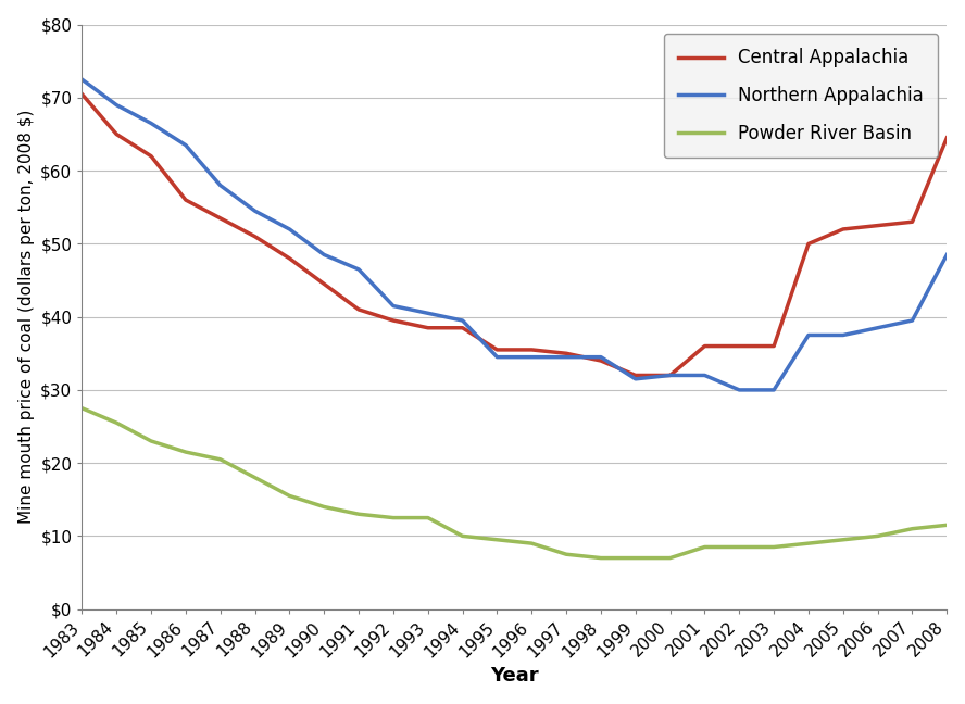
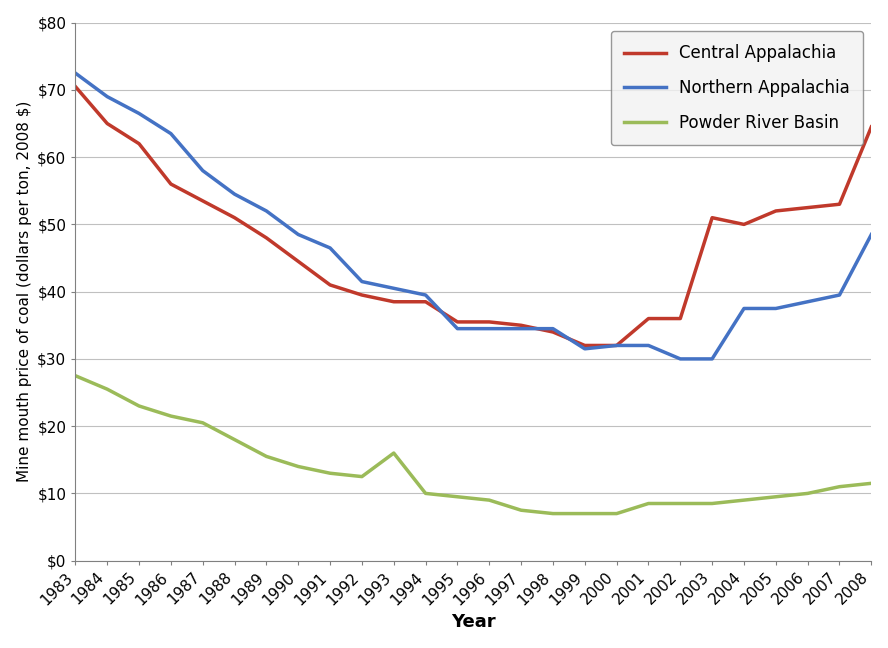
Powder River Basin/1993: $12.5 -> $16.0
Central Appalachia/2003: $36.0 -> $51.0
